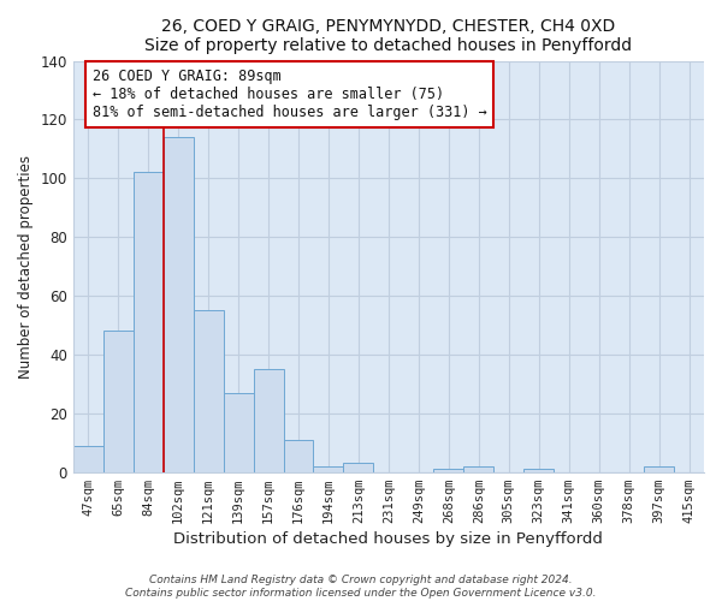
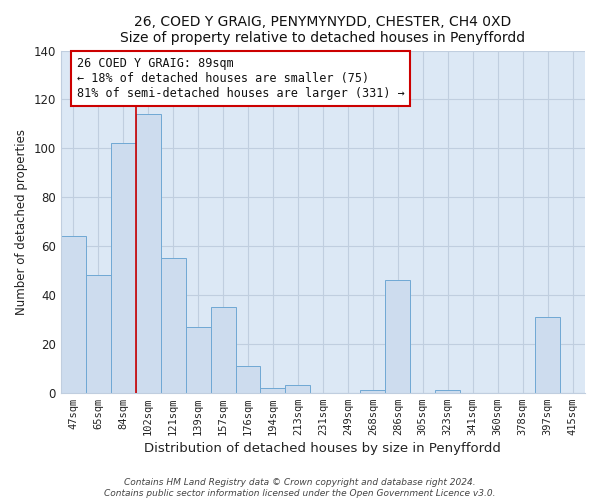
47sqm: 9 -> 64
286sqm: 2 -> 46
397sqm: 2 -> 31
